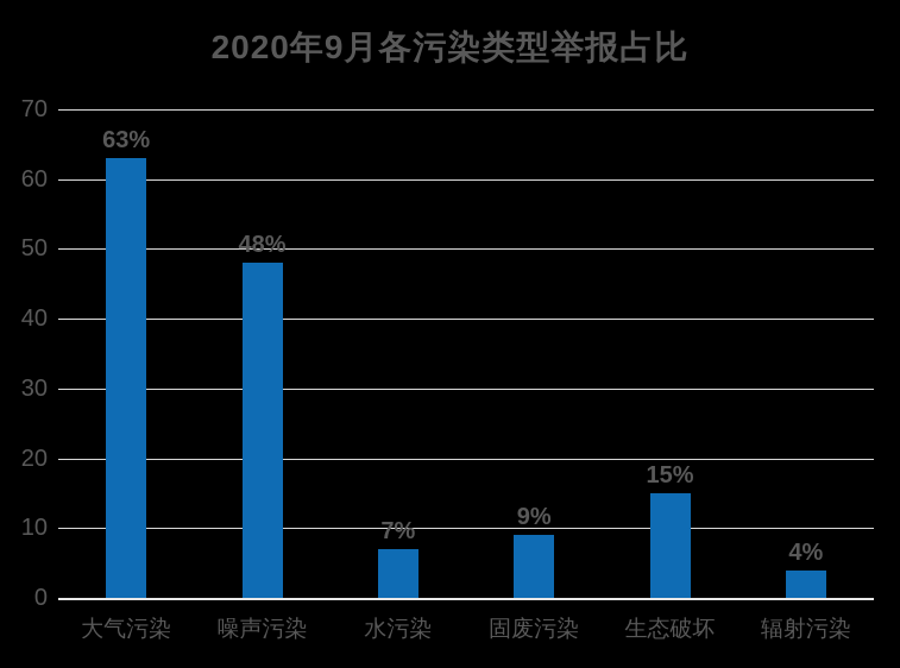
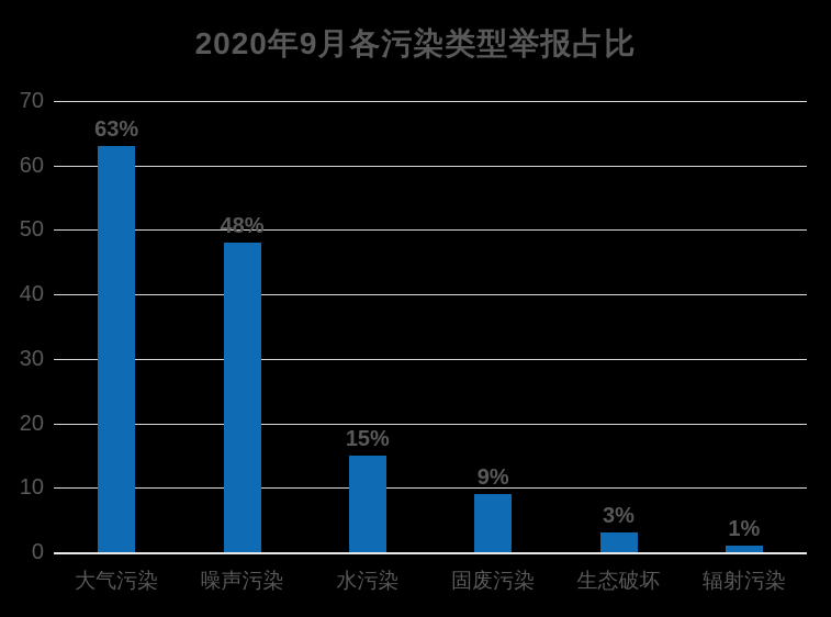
水污染: 7% -> 15%
生态破坏: 15% -> 3%
辐射污染: 4% -> 1%
